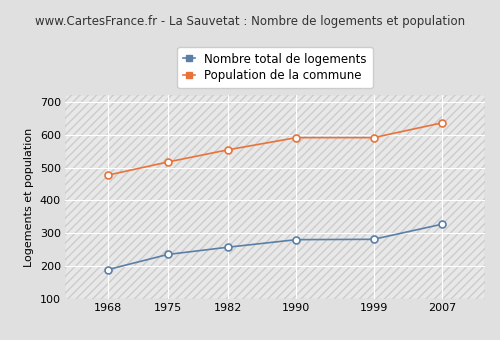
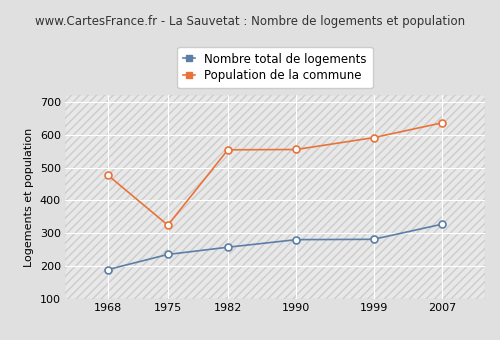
Population de la commune/1975: 517 -> 325
Population de la commune/1990: 591 -> 555
